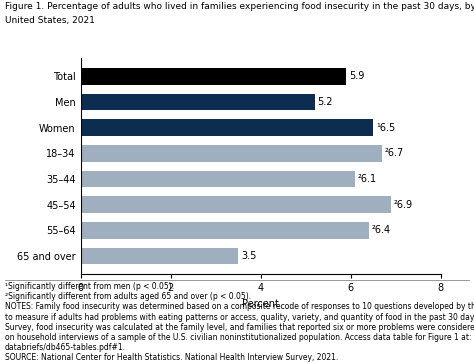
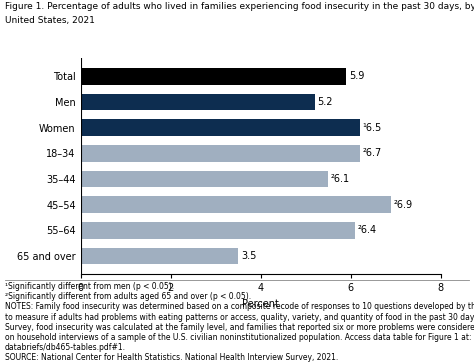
Women: 6.5 -> 6.2
18–34: 6.7 -> 6.2
35–44: 6.1 -> 5.5
55–64: 6.4 -> 6.1
